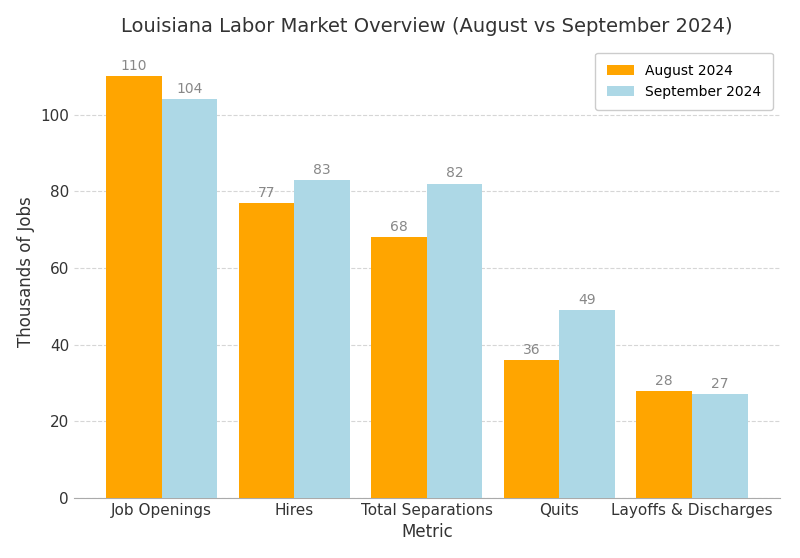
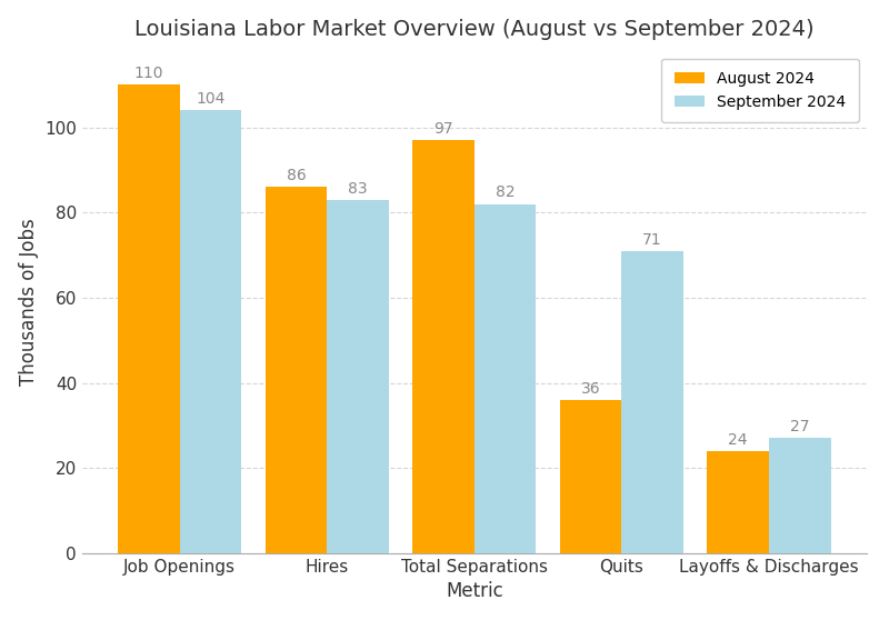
August 2024/Hires: 77 -> 86
August 2024/Total Separations: 68 -> 97
September 2024/Quits: 49 -> 71
August 2024/Layoffs & Discharges: 28 -> 24
